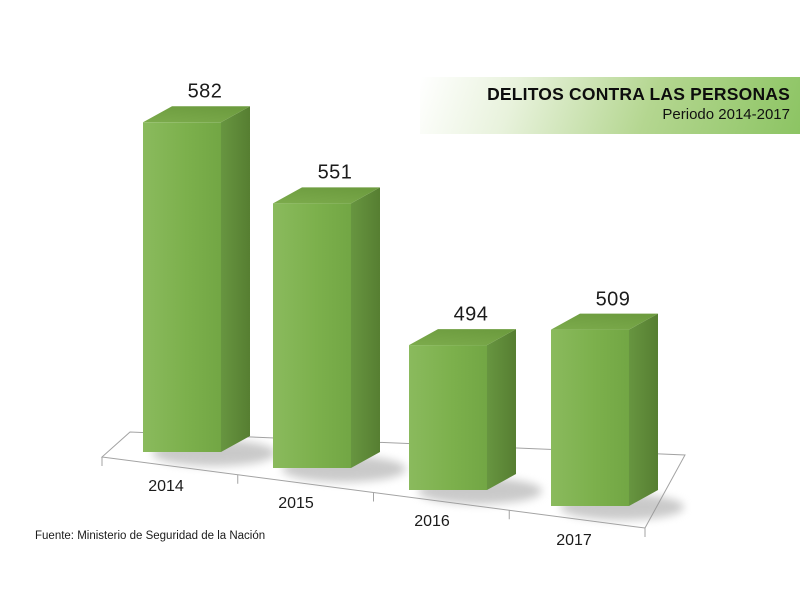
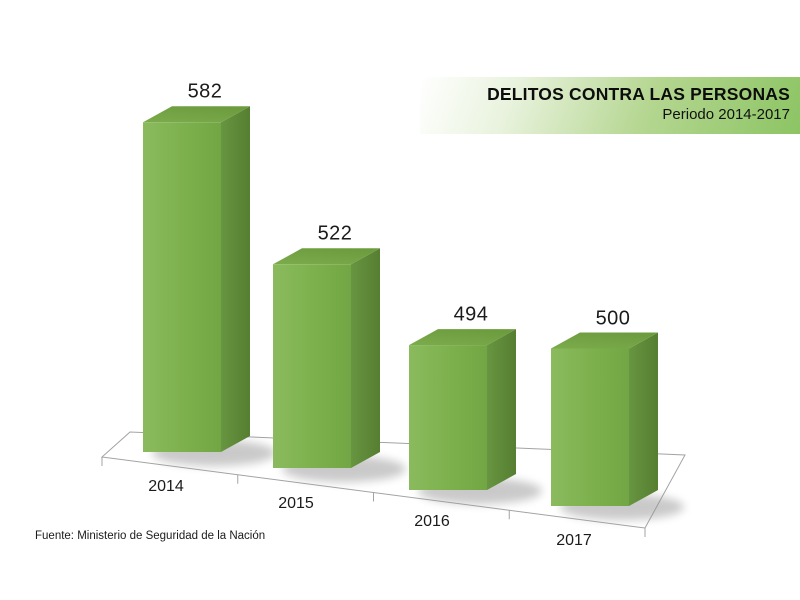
2015: 551 -> 522
2017: 509 -> 500
